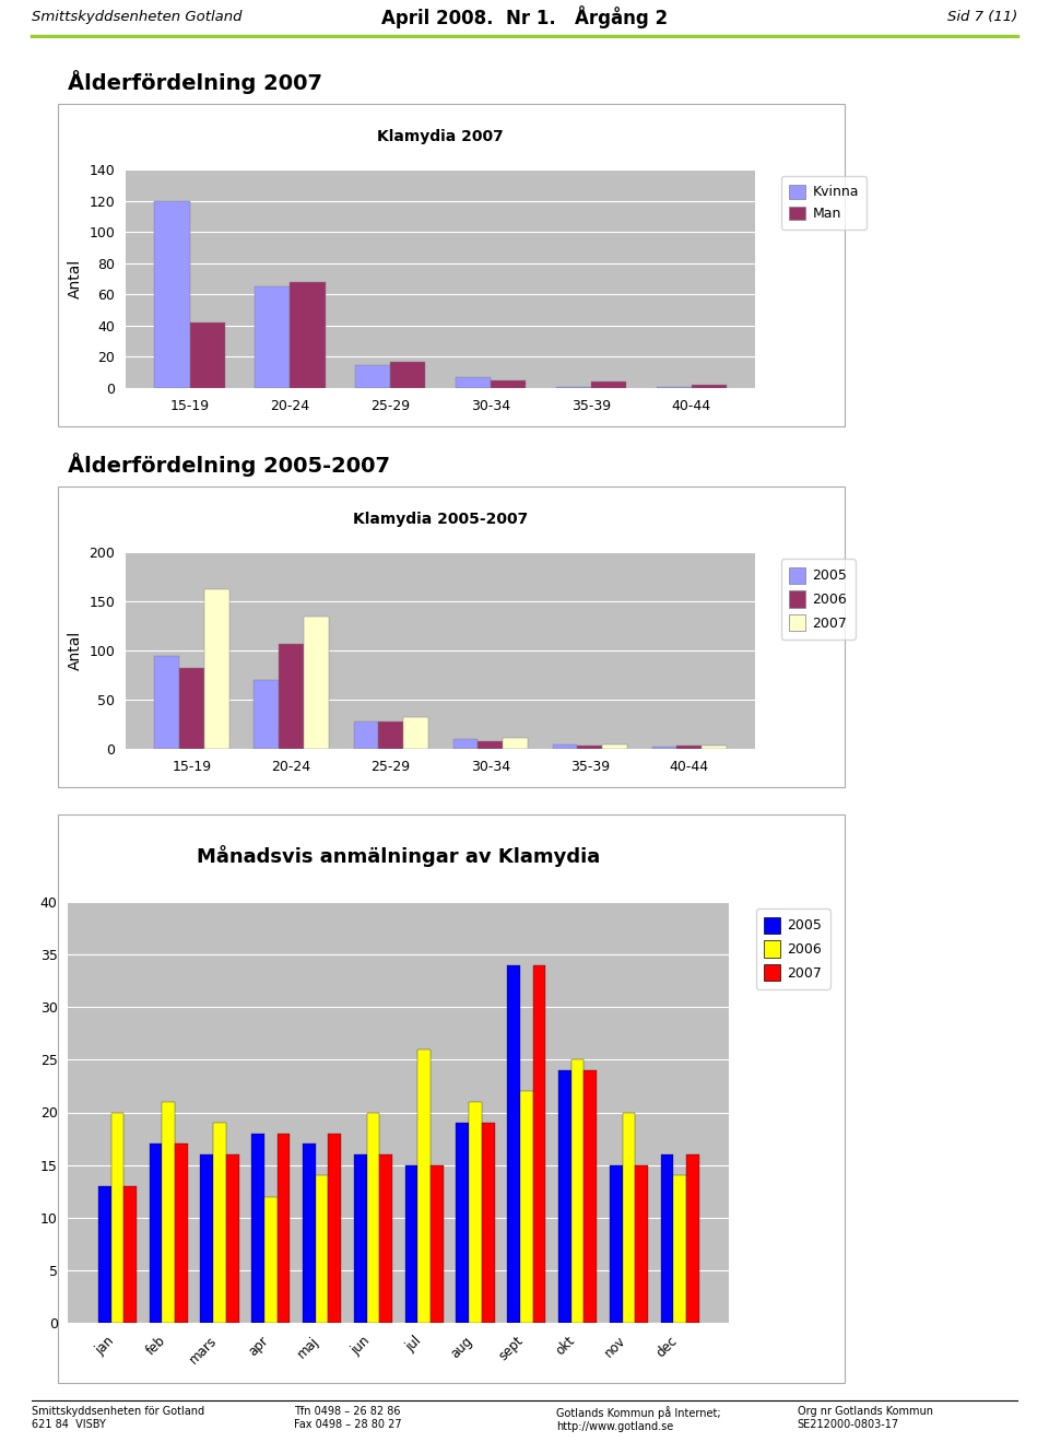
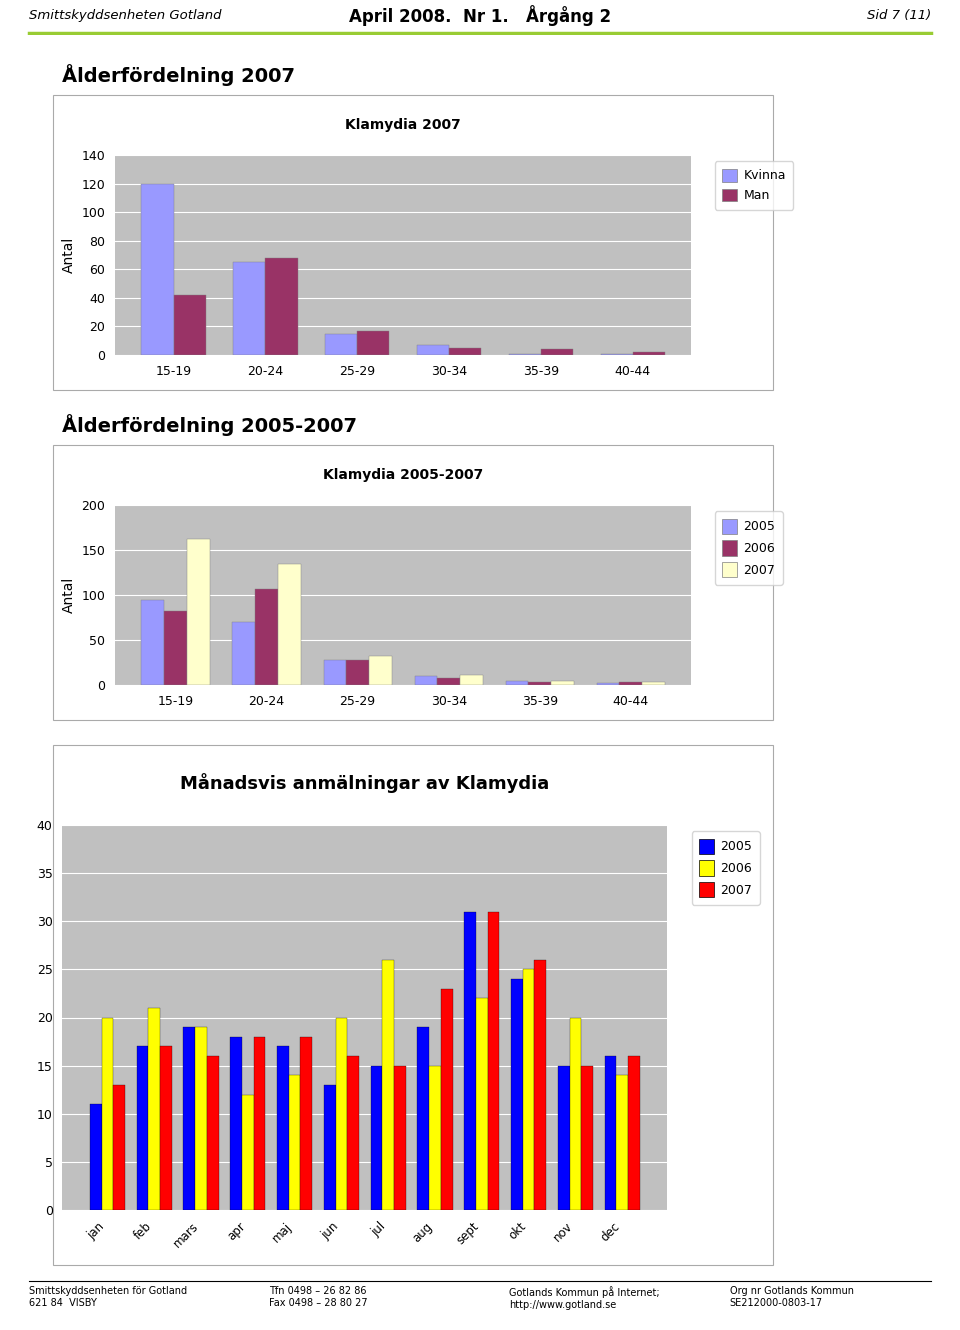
2005/jan: 13 -> 11
2005/mars: 16 -> 19
2005/jun: 16 -> 13
2006/aug: 21 -> 15
2007/aug: 19 -> 23
2005/sept: 34 -> 31
2007/sept: 34 -> 31
2007/okt: 24 -> 26
